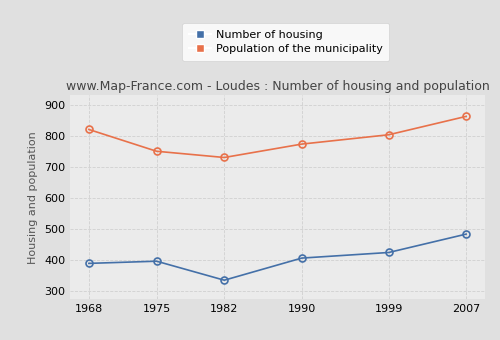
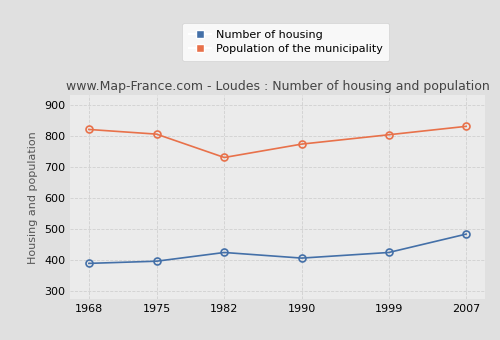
Population of the municipality/1975: 750 -> 805
Number of housing/1982: 336 -> 425
Population of the municipality/2007: 862 -> 830
